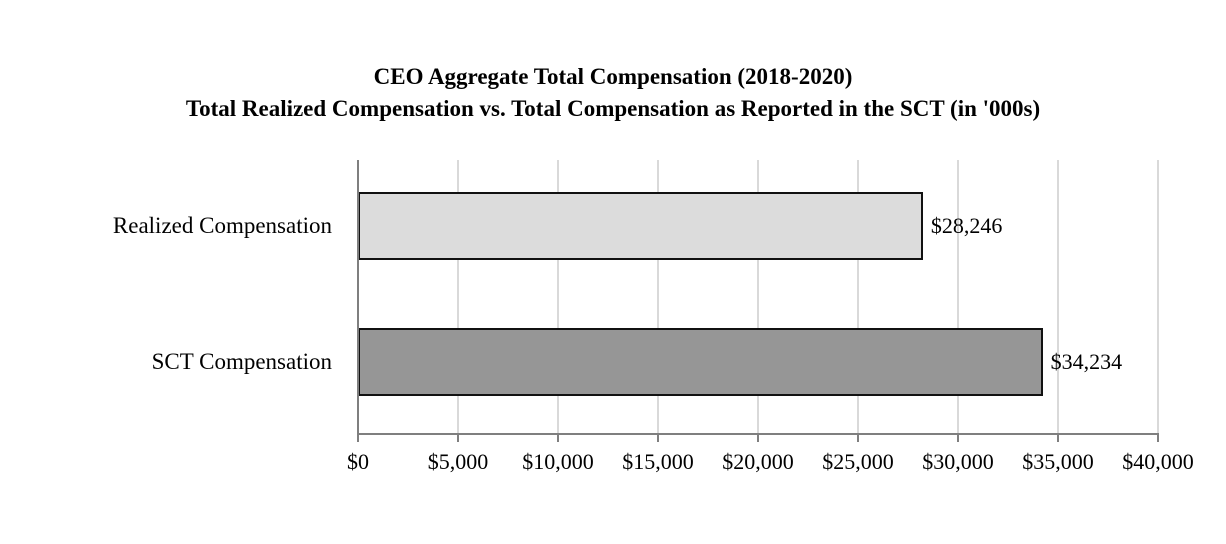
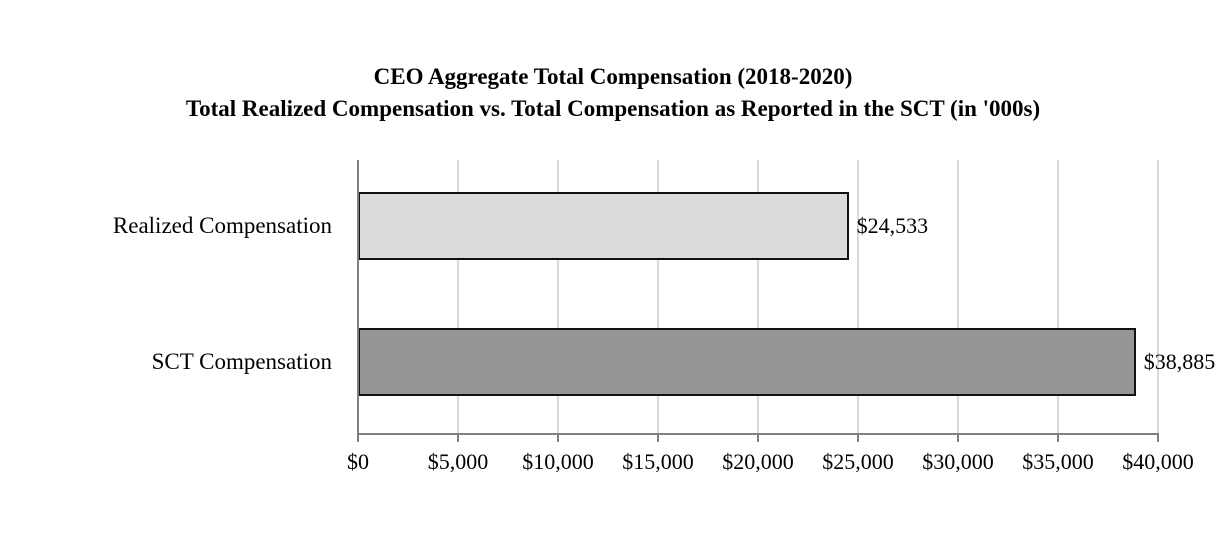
Realized Compensation: $28,246 -> $24,533
SCT Compensation: $34,234 -> $38,885
